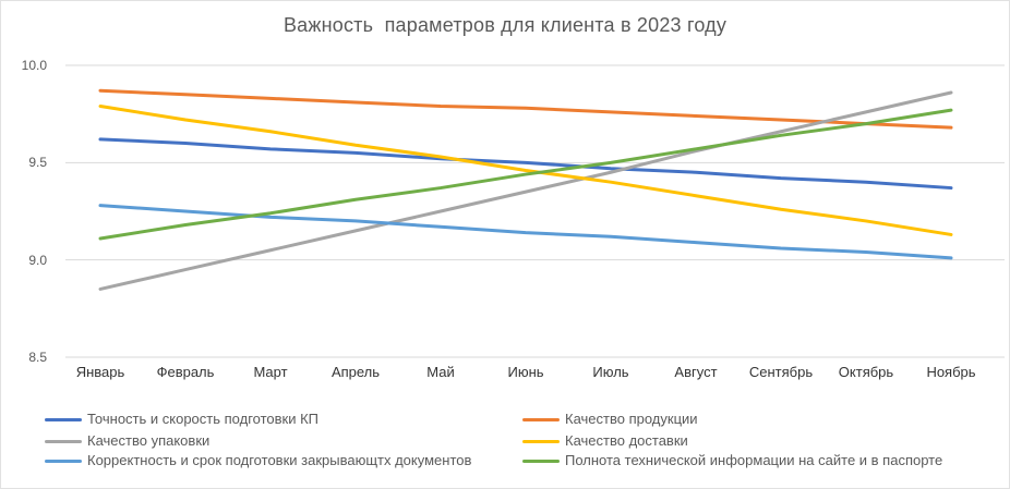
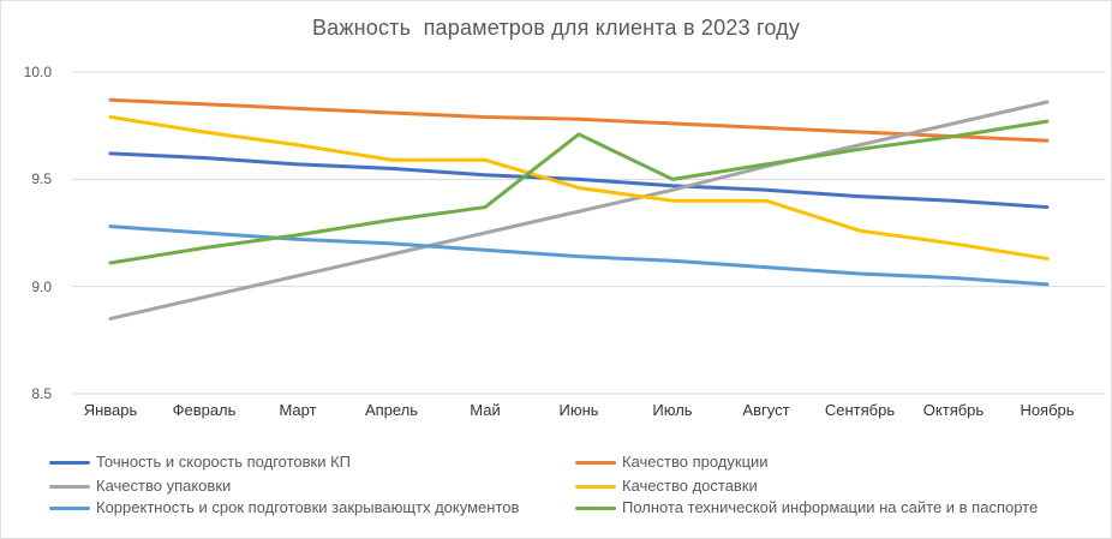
Качество доставки/Май: 9.53 -> 9.59
Полнота технической информации на сайте и в паспорте/Июнь: 9.44 -> 9.71
Качество доставки/Август: 9.33 -> 9.40
